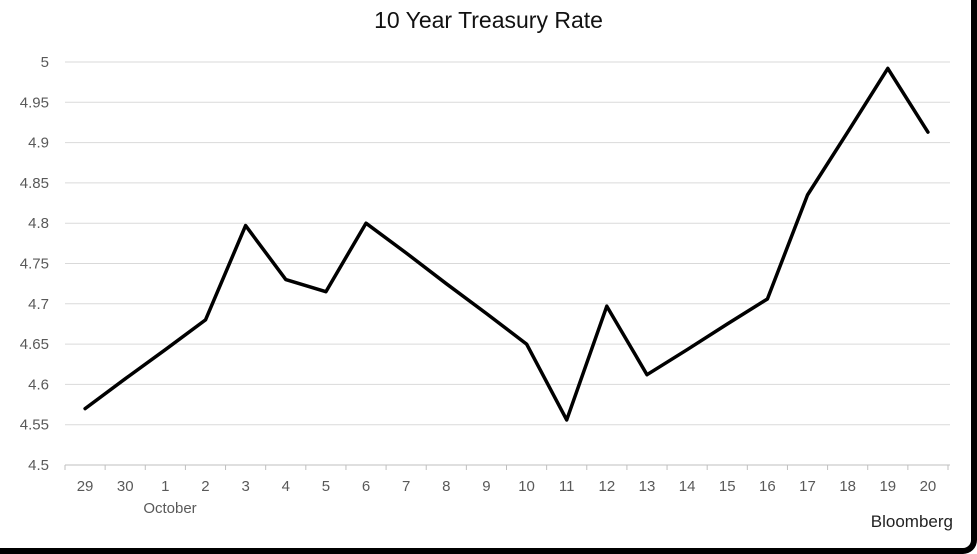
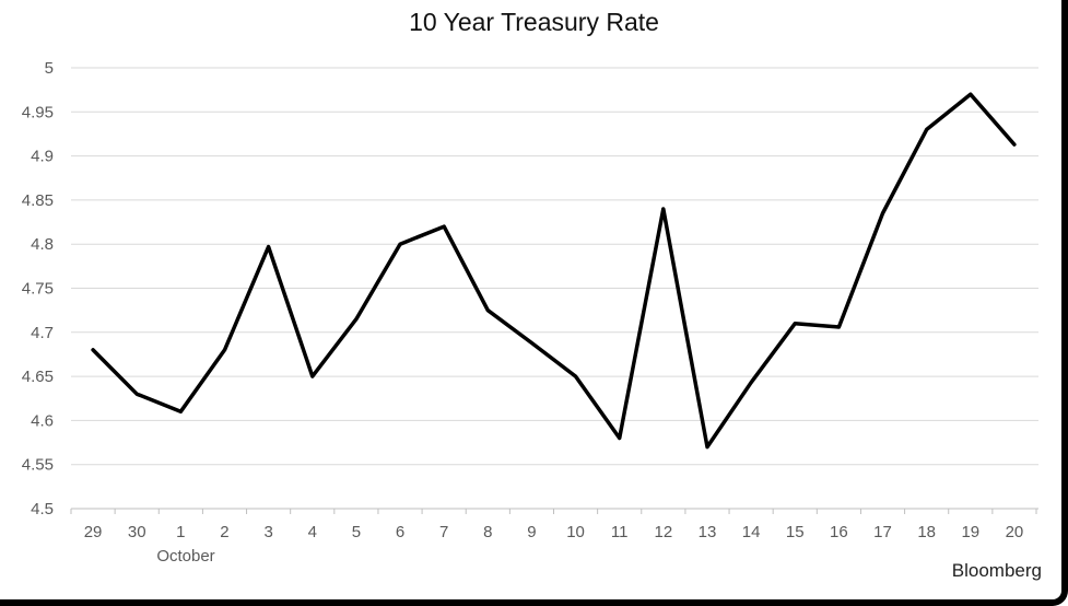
29: 4.57 -> 4.68
30: 4.61 -> 4.63
1: 4.64 -> 4.61
4: 4.73 -> 4.65
7: 4.76 -> 4.82
11: 4.56 -> 4.58
12: 4.70 -> 4.84
13: 4.61 -> 4.57
15: 4.67 -> 4.71
18: 4.91 -> 4.93
19: 4.99 -> 4.97
